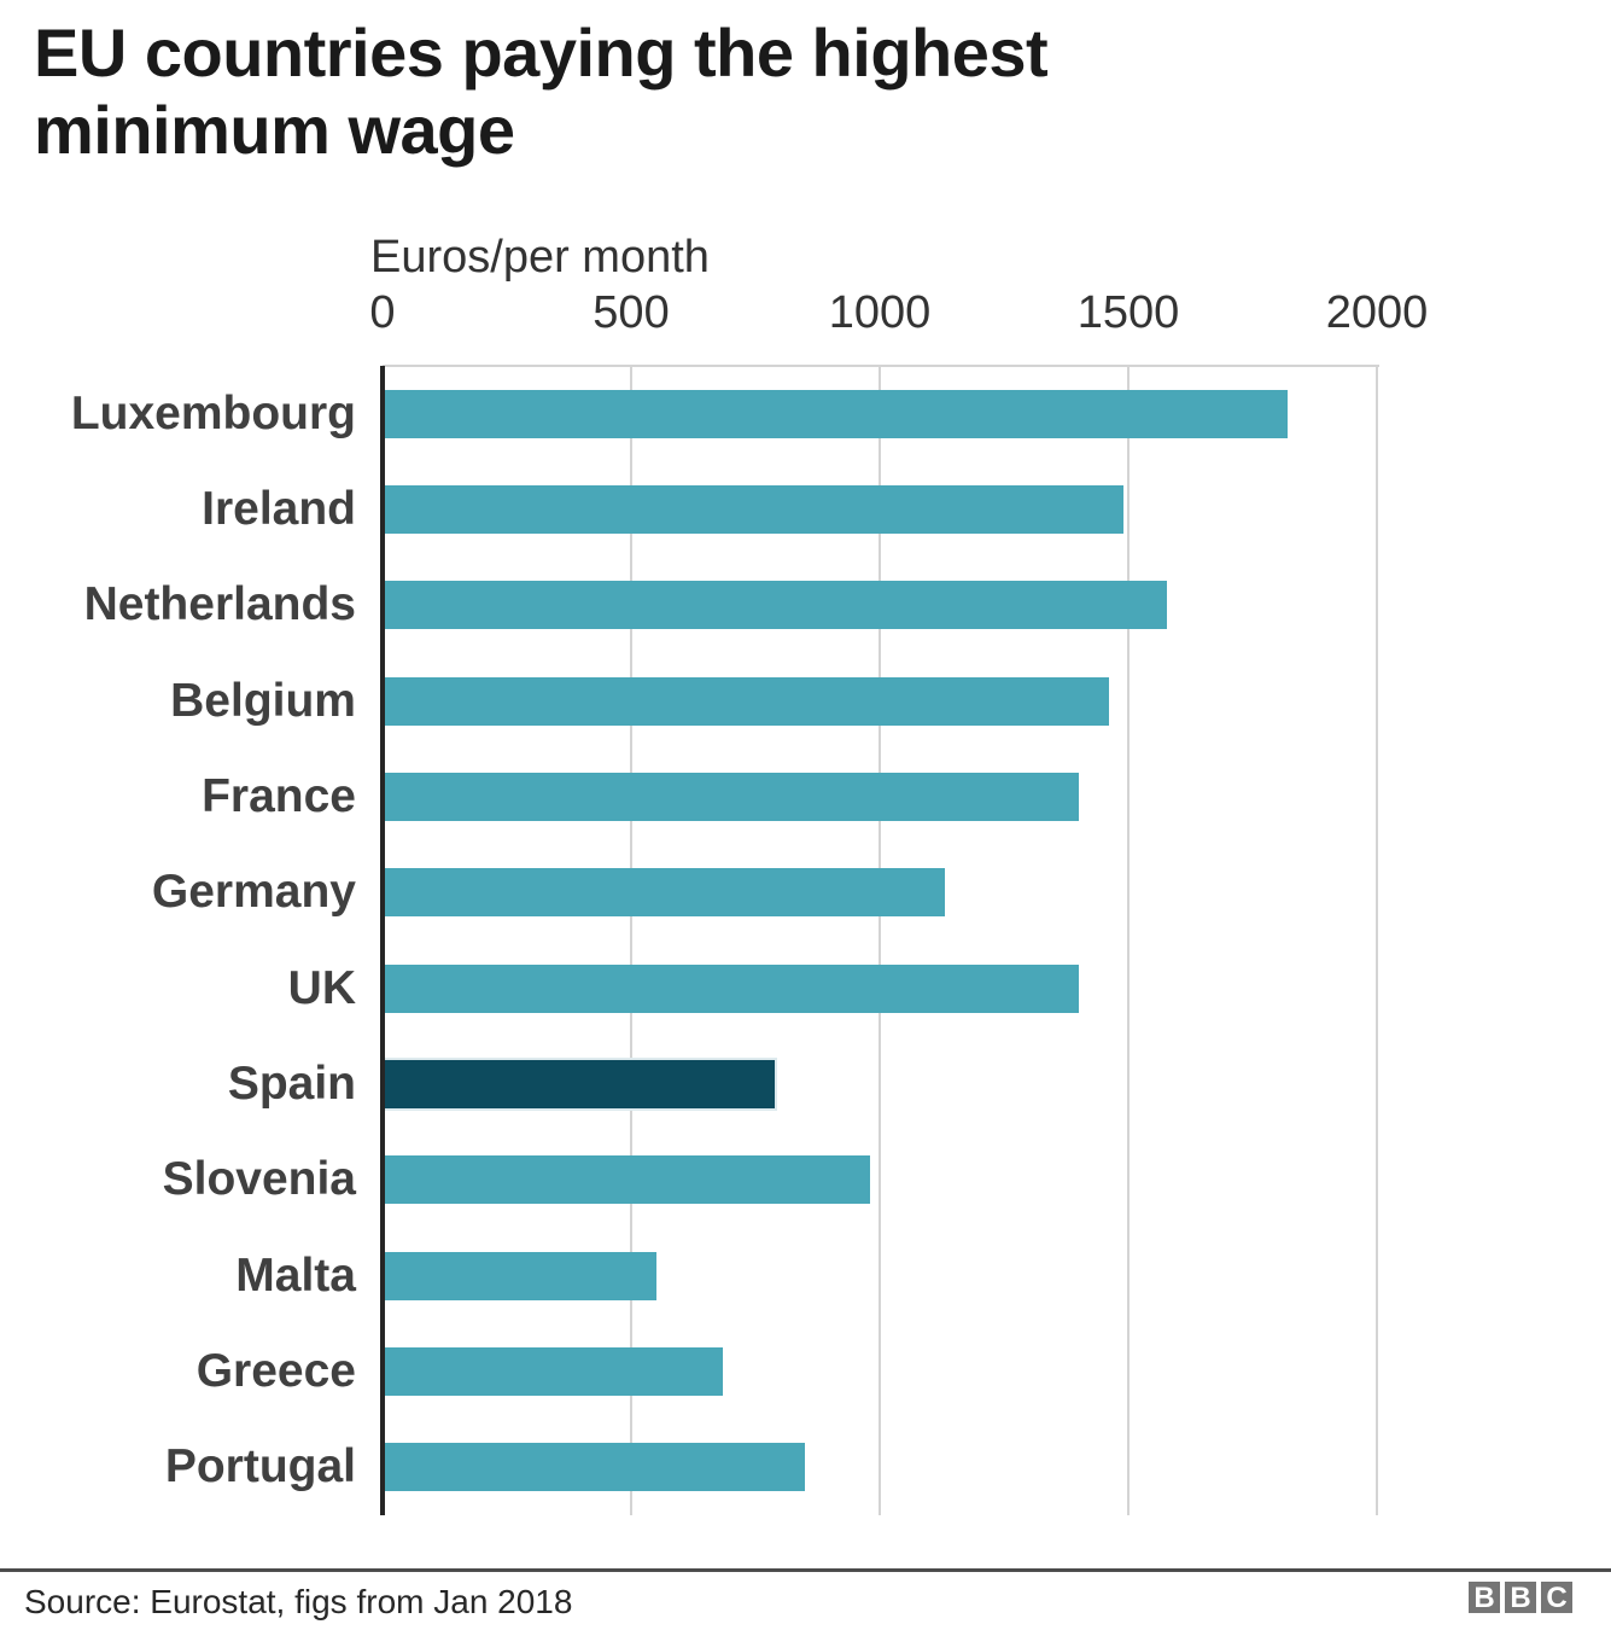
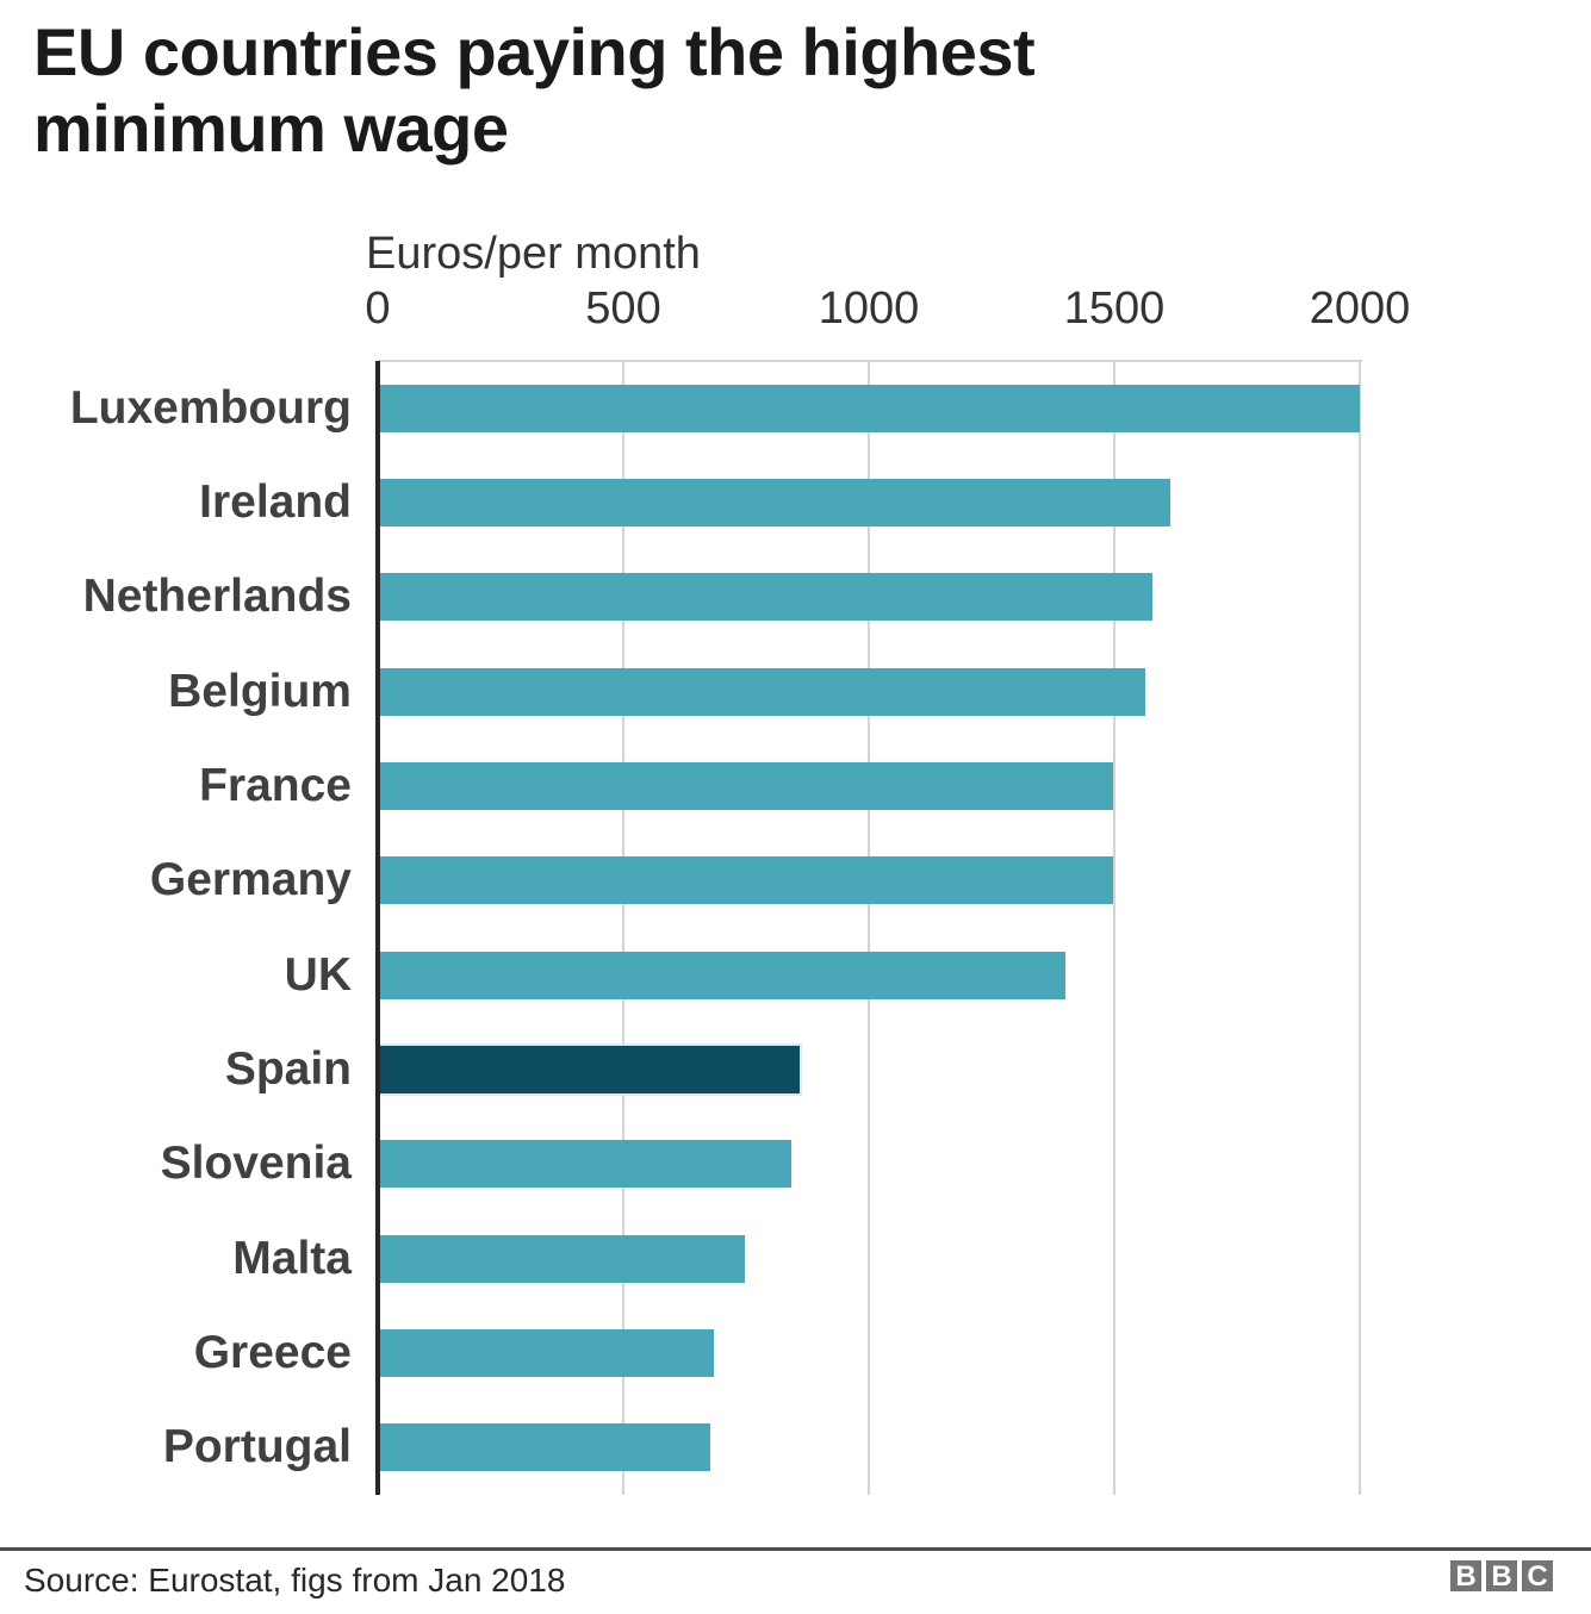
Luxembourg: 1820 -> 2000
Ireland: 1490 -> 1610
Belgium: 1460 -> 1560
France: 1400 -> 1500
Germany: 1130 -> 1500
Spain: 790 -> 860
Slovenia: 980 -> 840
Malta: 550 -> 750
Portugal: 850 -> 680
